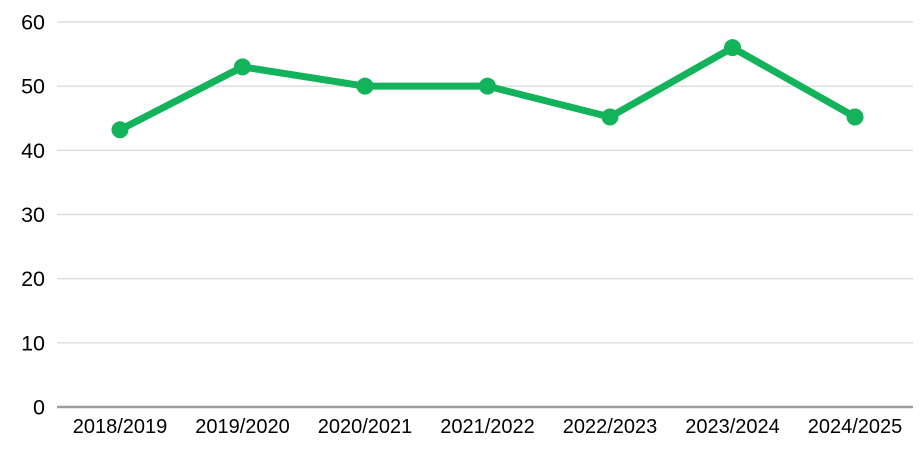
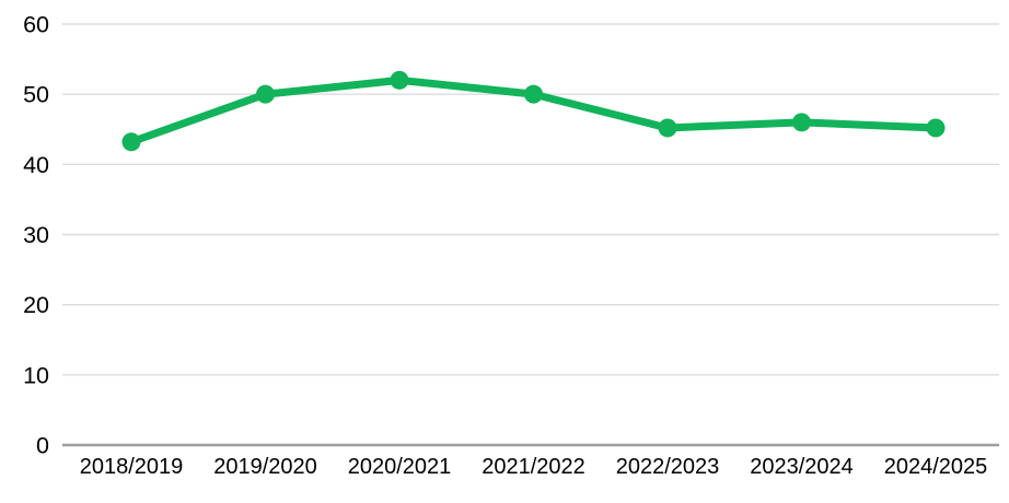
2019/2020: 53 -> 50
2020/2021: 50 -> 52
2023/2024: 56 -> 46
